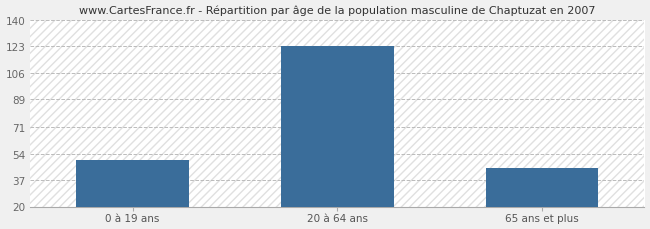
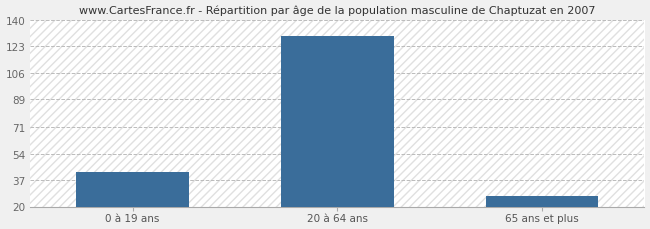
0 à 19 ans: 50 -> 42
20 à 64 ans: 123 -> 130
65 ans et plus: 45 -> 27
